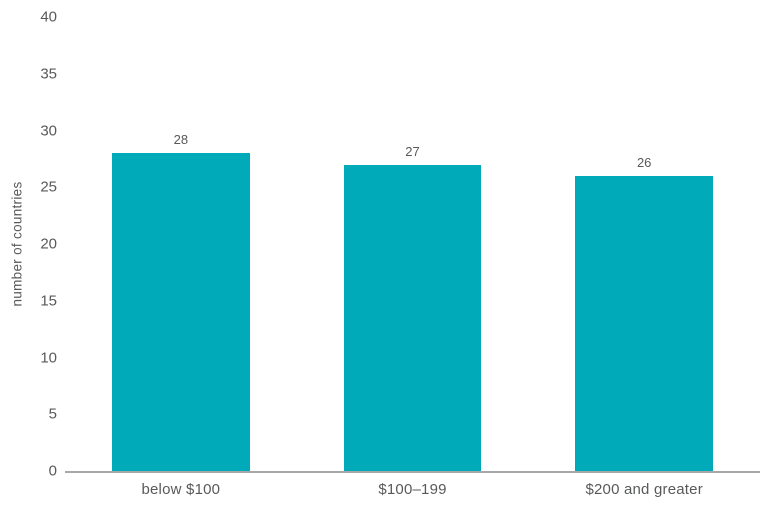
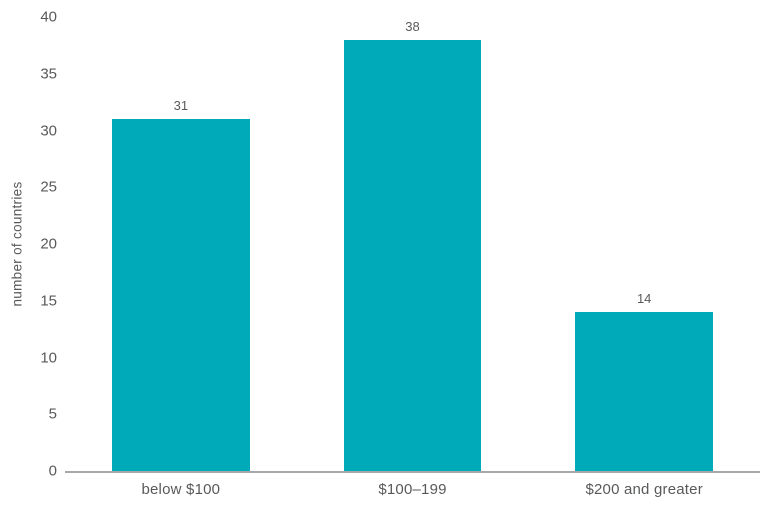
below $100: 28 -> 31
$100–199: 27 -> 38
$200 and greater: 26 -> 14
